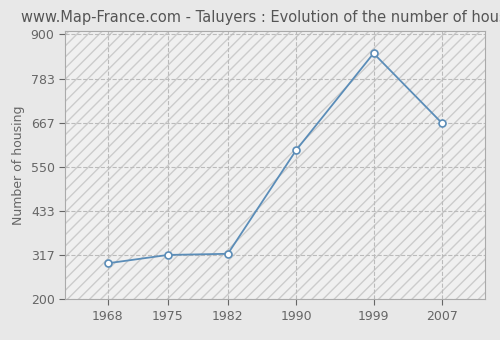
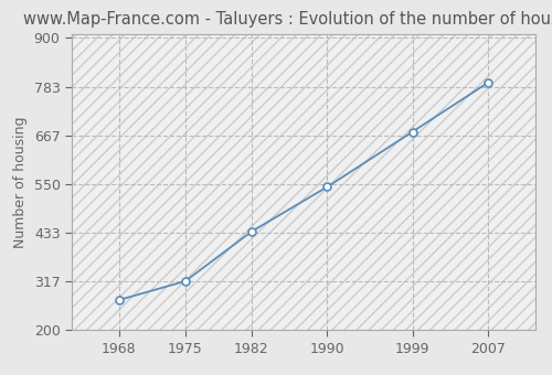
1968: 295 -> 272
1982: 320 -> 436
1990: 595 -> 543
1999: 850 -> 675
2007: 665 -> 793
